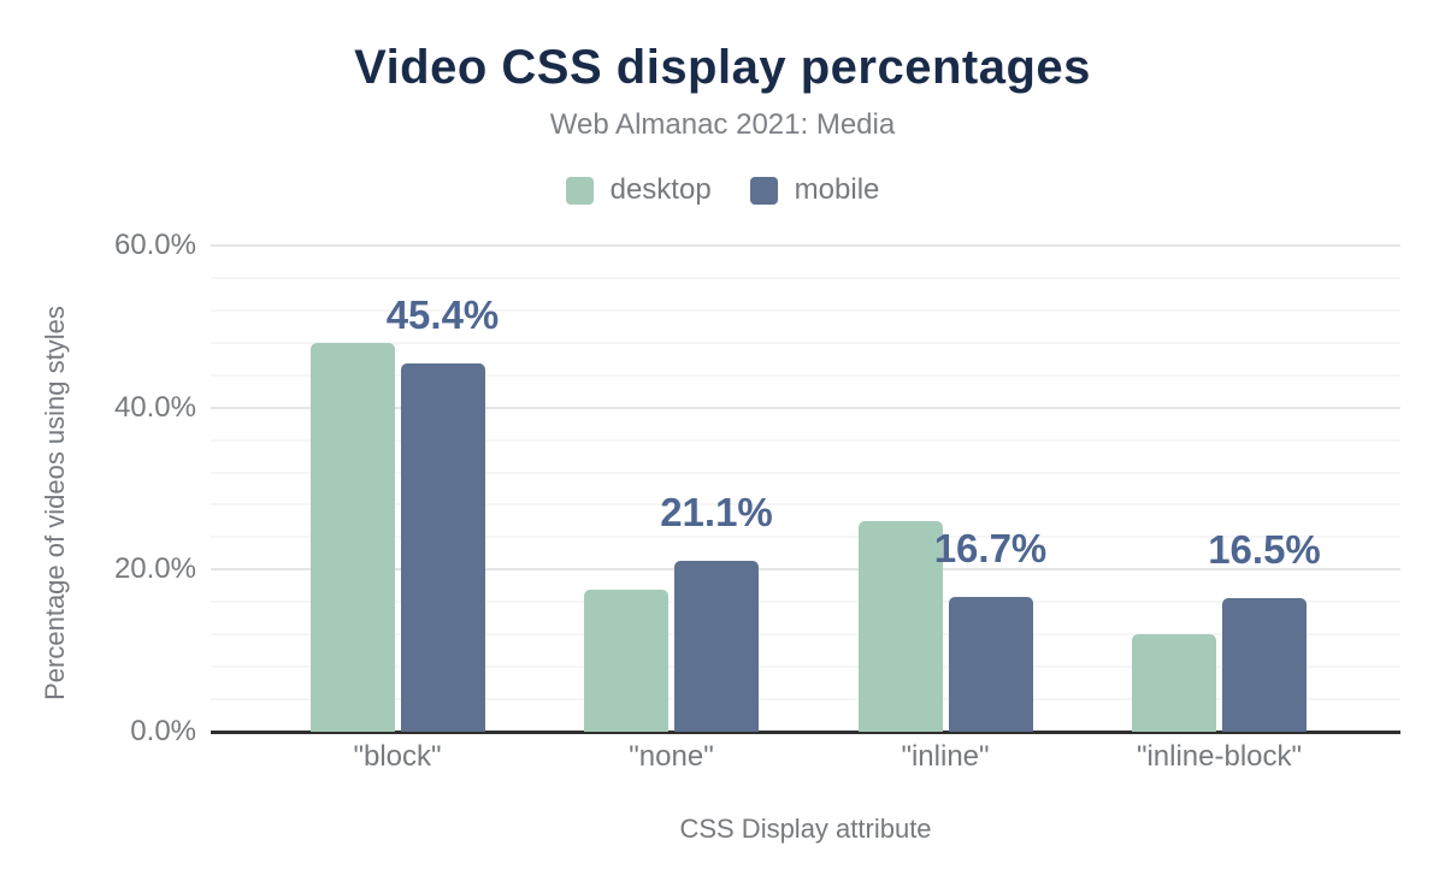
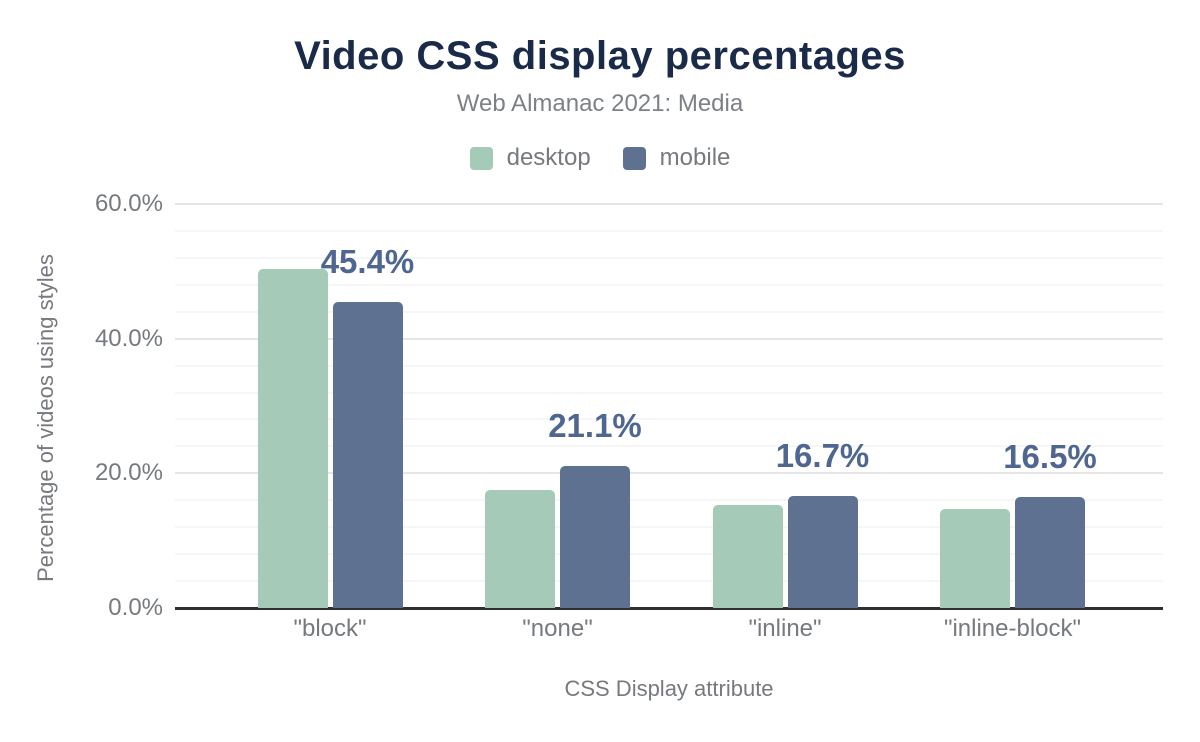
desktop/"block": 48% -> 50%
desktop/"inline": 26% -> 15%
desktop/"inline-block": 12% -> 15%
